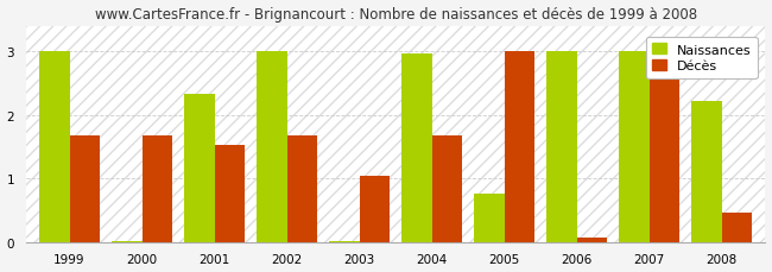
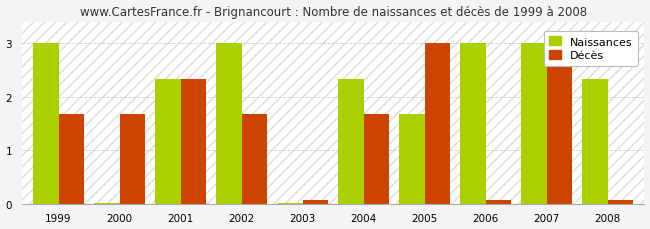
Décès/2001: 1.52 -> 2.33
Décès/2003: 1.04 -> 0.07
Naissances/2004: 2.96 -> 2.33
Naissances/2005: 0.76 -> 1.67
Naissances/2008: 2.22 -> 2.33
Décès/2008: 0.46 -> 0.07
